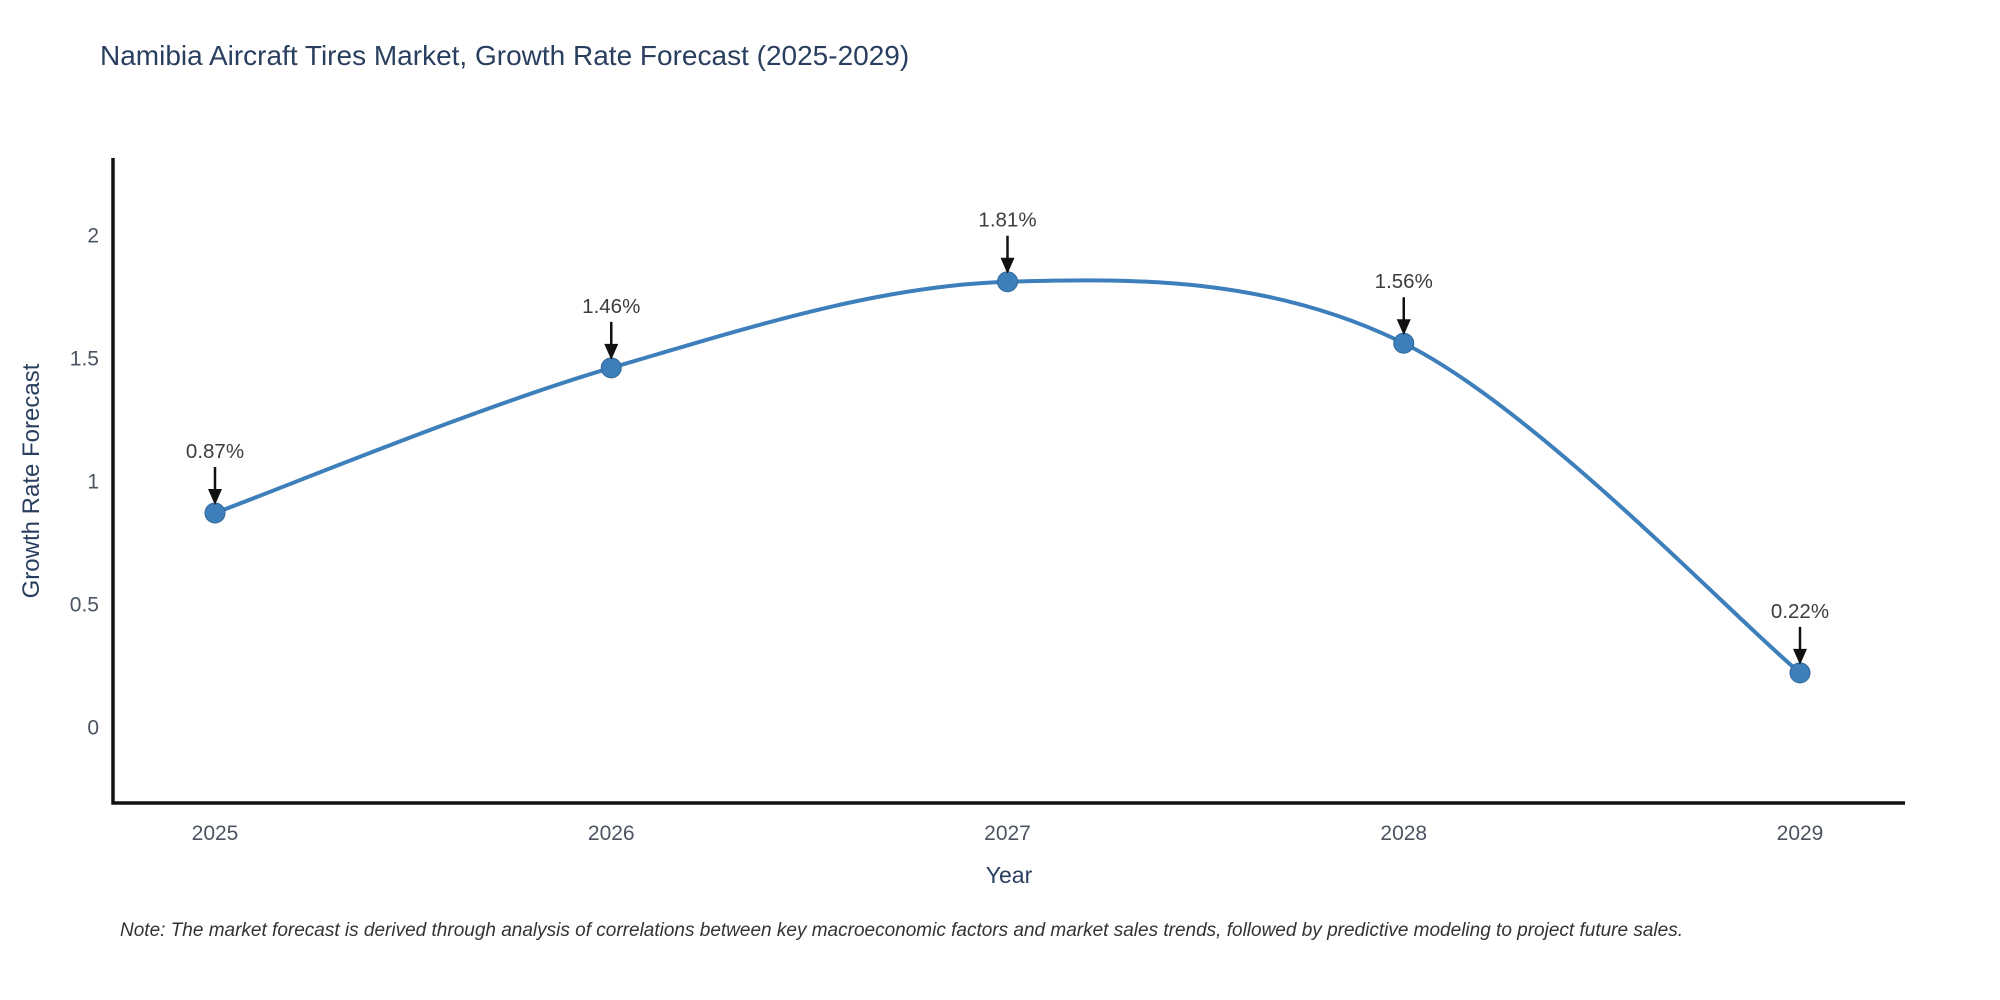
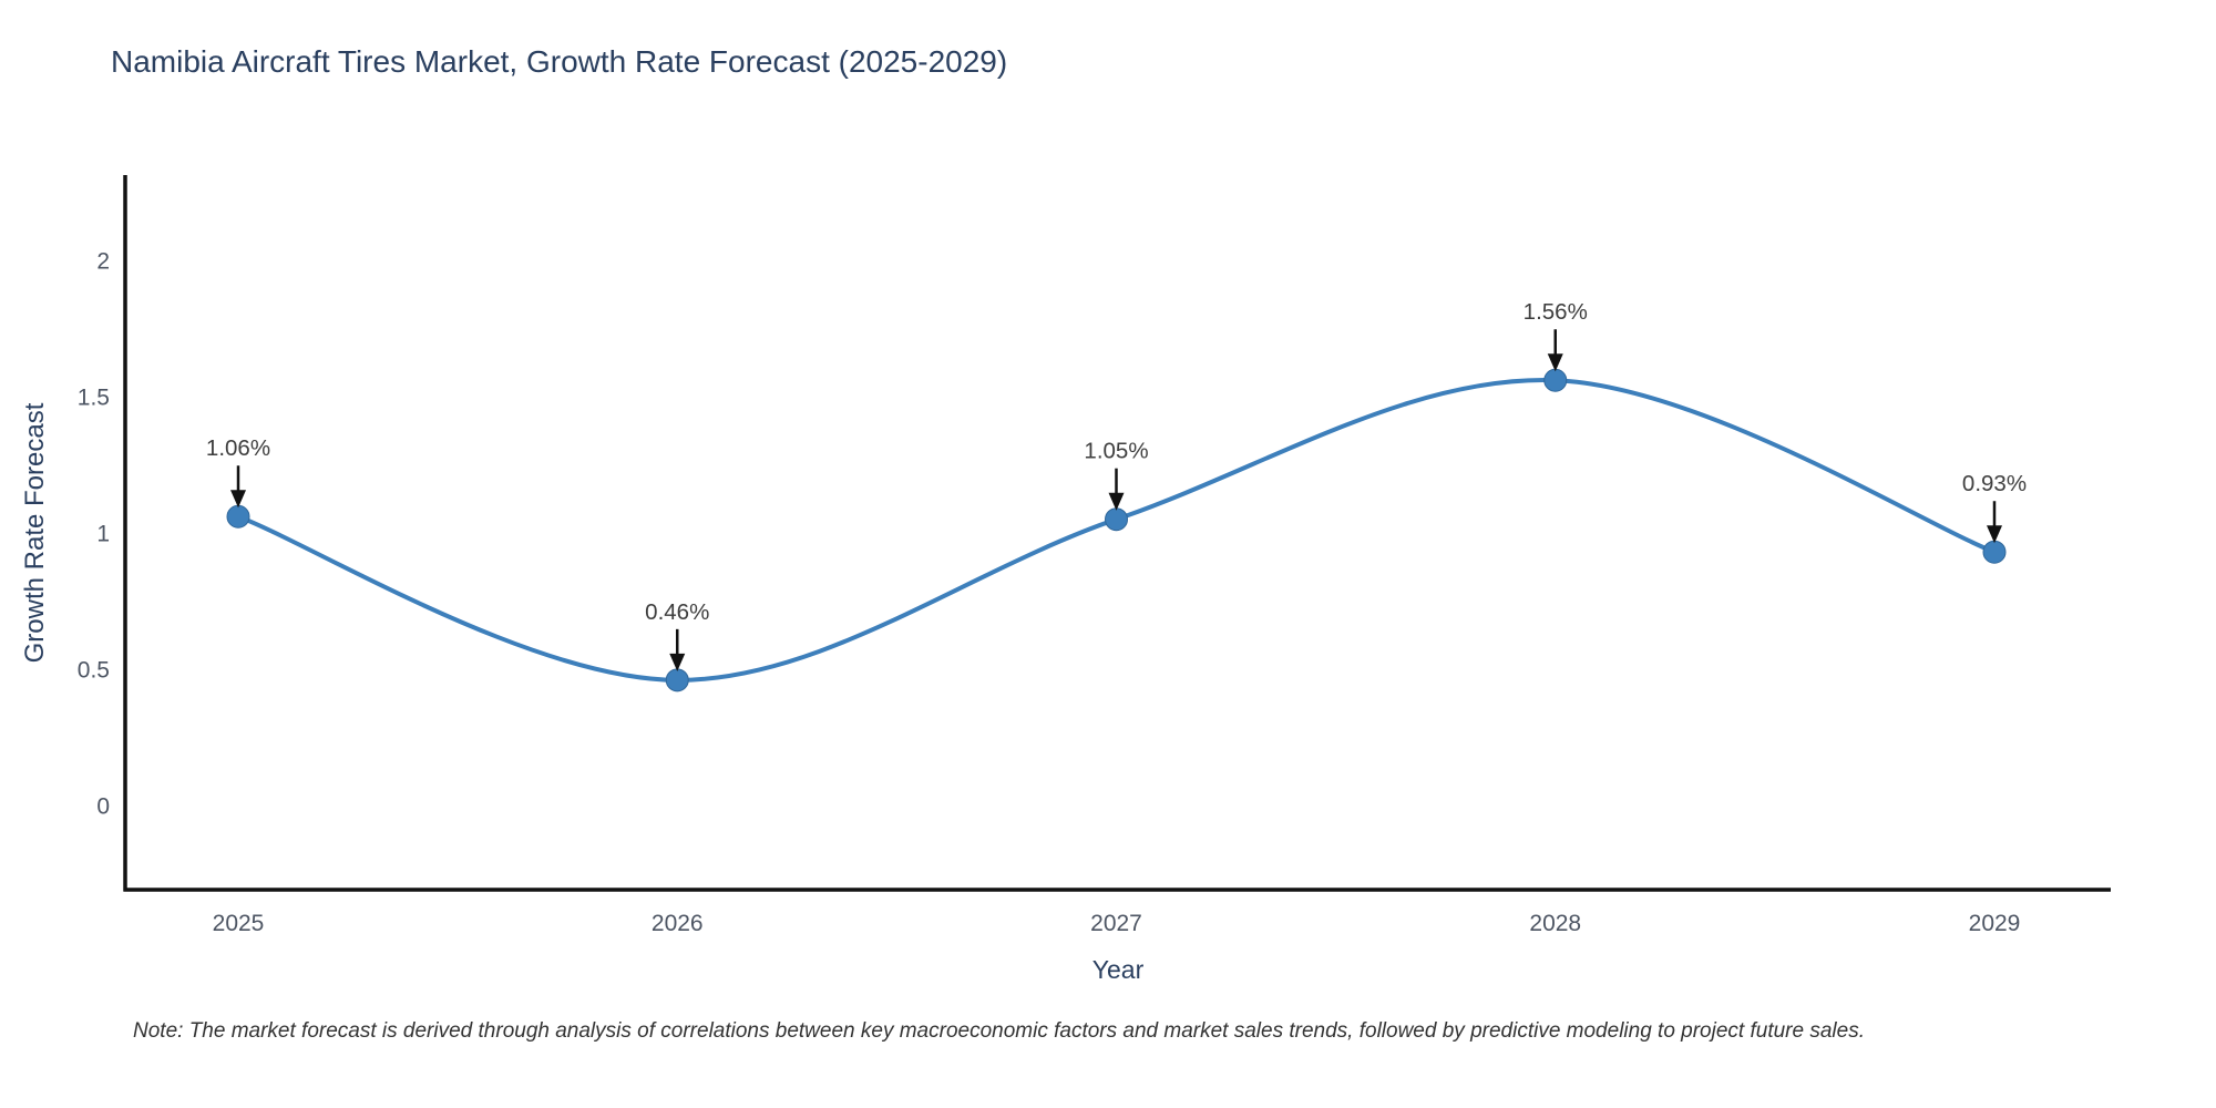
2025: 0.87% -> 1.06%
2026: 1.46% -> 0.46%
2027: 1.81% -> 1.05%
2029: 0.22% -> 0.93%
